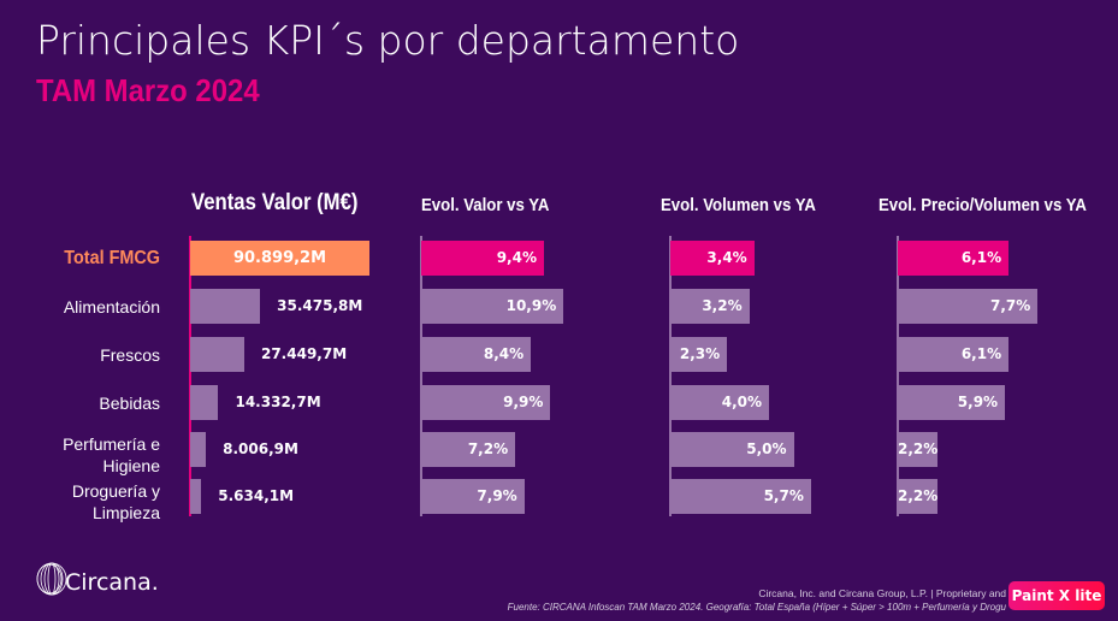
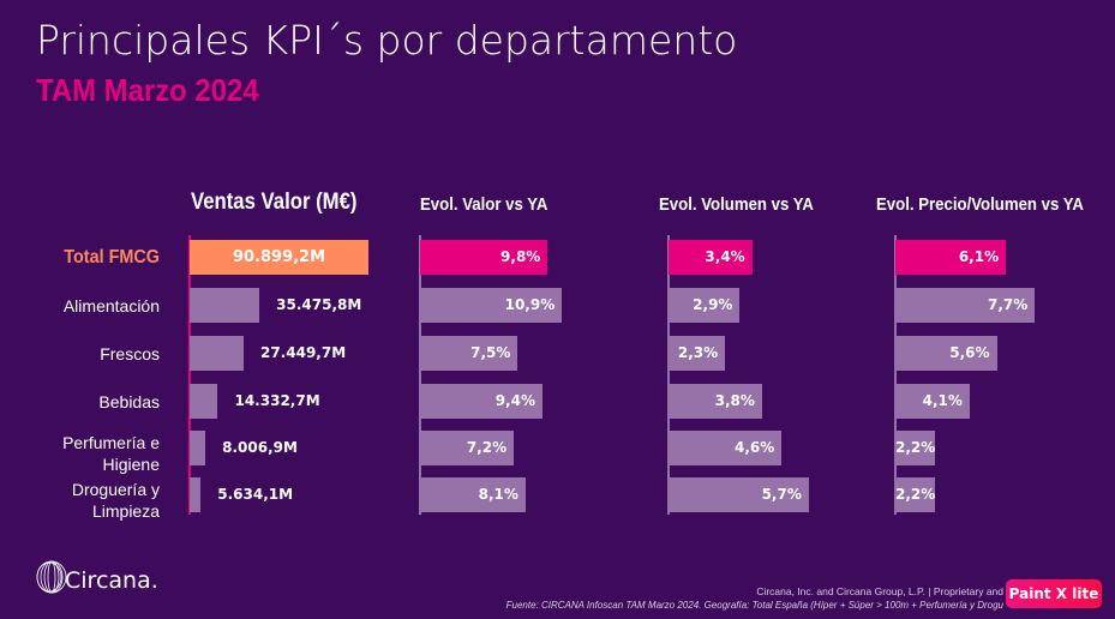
Evol. Valor vs YA/Total FMCG: 9,4% -> 9,8%
Evol. Valor vs YA/Frescos: 8,4% -> 7,5%
Evol. Valor vs YA/Bebidas: 9,9% -> 9,4%
Evol. Valor vs YA/Droguería y Limpieza: 7,9% -> 8,1%
Evol. Volumen vs YA/Alimentación: 3,2% -> 2,9%
Evol. Volumen vs YA/Bebidas: 4,0% -> 3,8%
Evol. Volumen vs YA/Perfumería e Higiene: 5,0% -> 4,6%
Evol. Precio/Volumen vs YA/Frescos: 6,1% -> 5,6%
Evol. Precio/Volumen vs YA/Bebidas: 5,9% -> 4,1%
